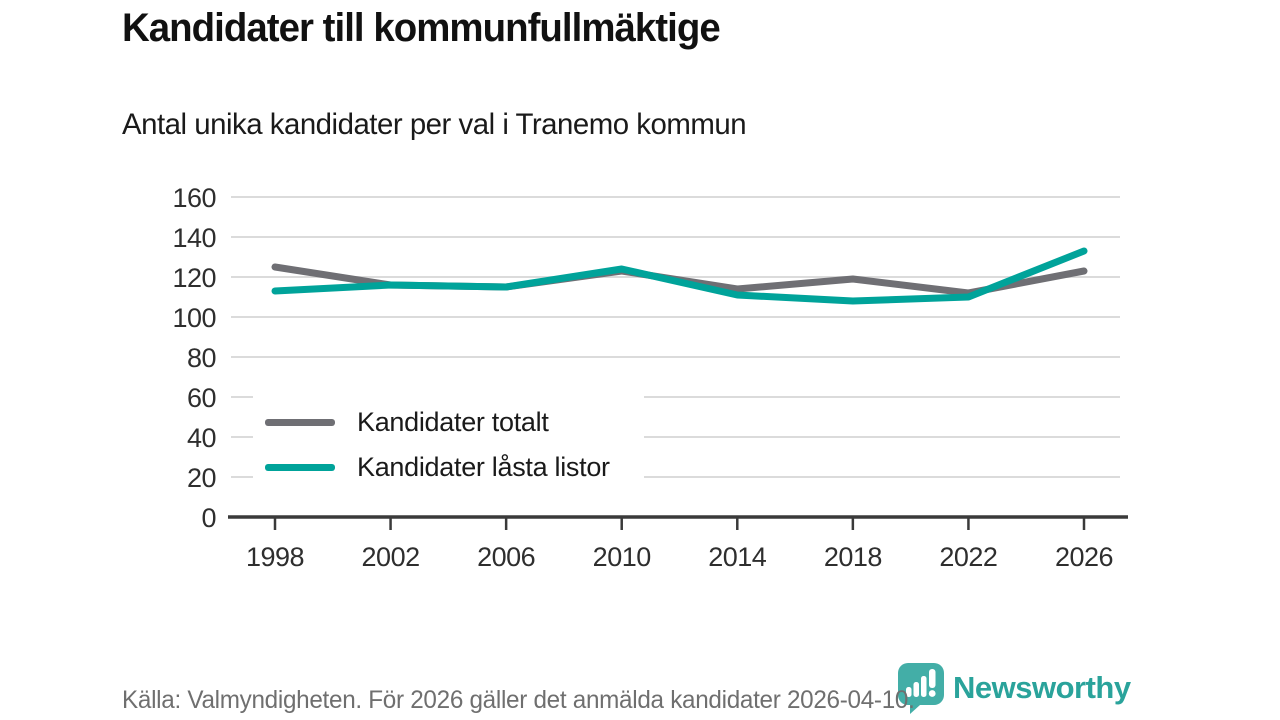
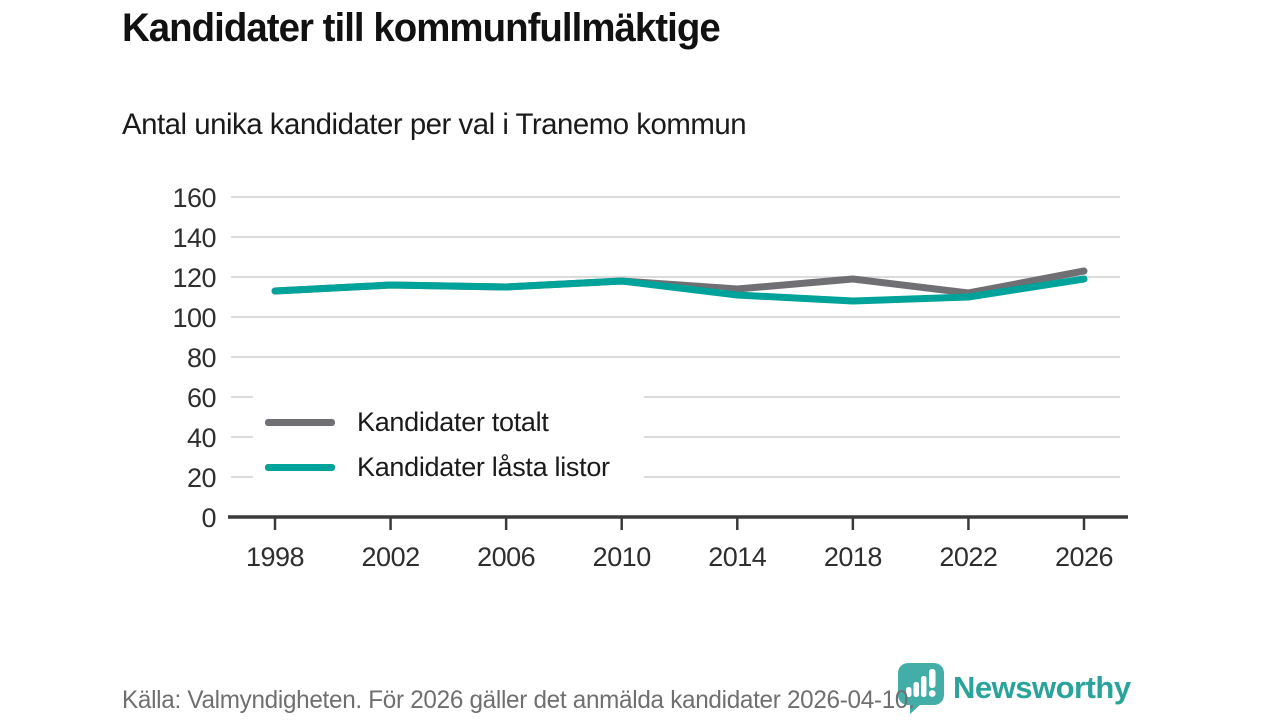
Kandidater totalt/1998: 125 -> 113
Kandidater totalt/2010: 123 -> 118
Kandidater låsta listor/2010: 124 -> 118
Kandidater låsta listor/2026: 133 -> 119
